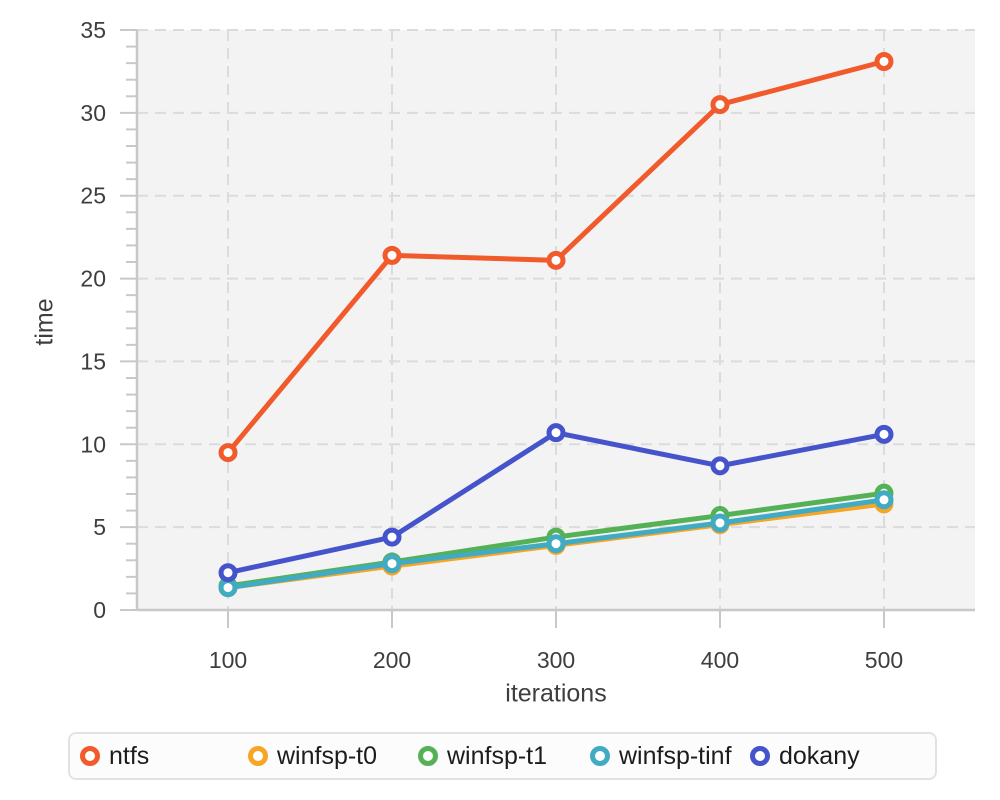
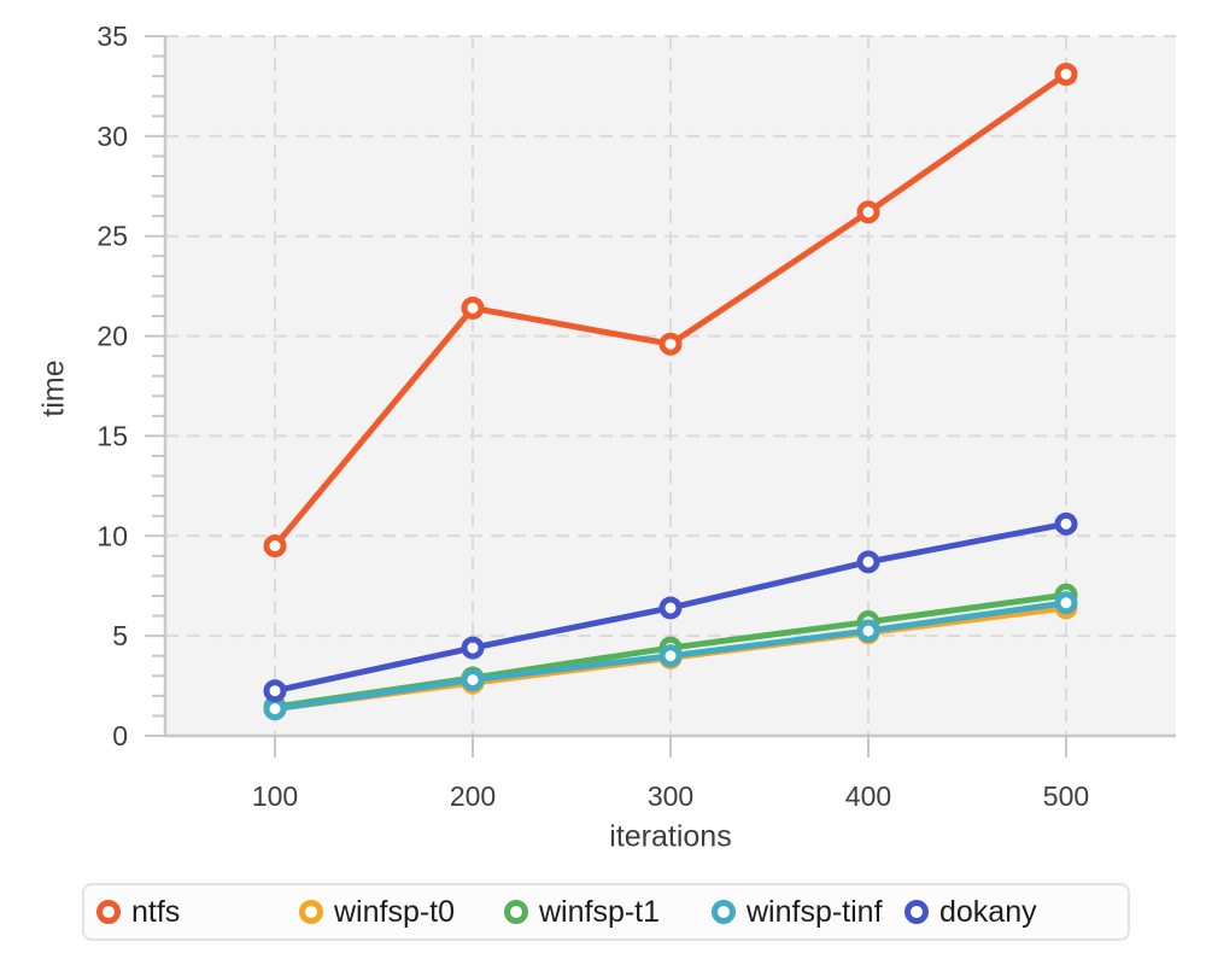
ntfs/300: 21.1 -> 19.6
dokany/300: 10.7 -> 6.4
ntfs/400: 30.5 -> 26.2
